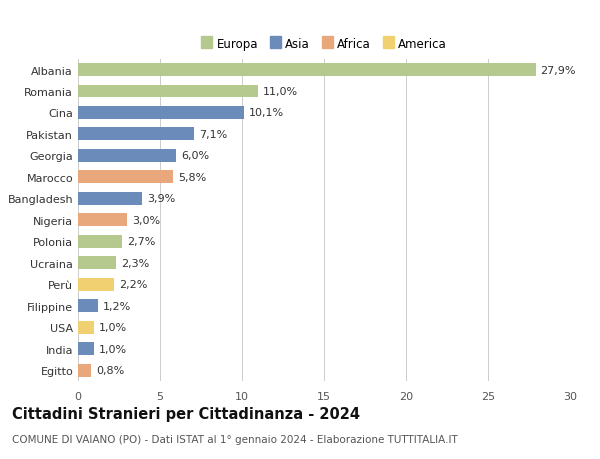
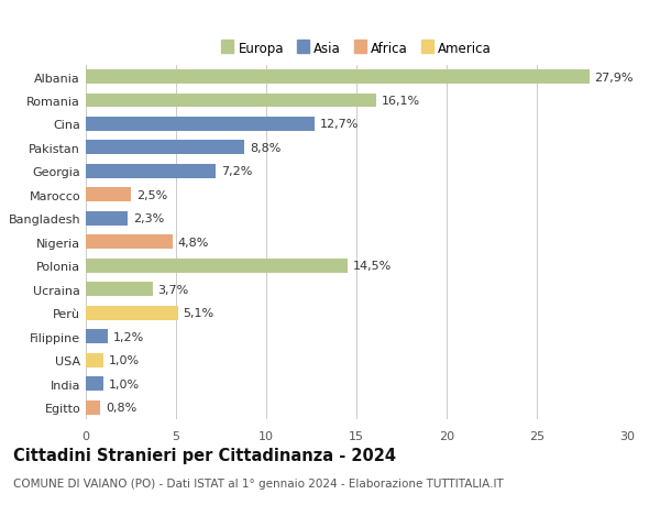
Romania: 11,0% -> 16,1%
Cina: 10,1% -> 12,7%
Pakistan: 7,1% -> 8,8%
Georgia: 6,0% -> 7,2%
Marocco: 5,8% -> 2,5%
Bangladesh: 3,9% -> 2,3%
Nigeria: 3,0% -> 4,8%
Polonia: 2,7% -> 14,5%
Ucraina: 2,3% -> 3,7%
Perù: 2,2% -> 5,1%
